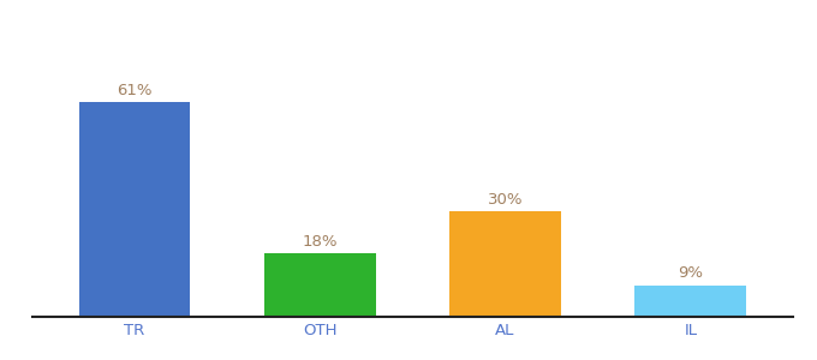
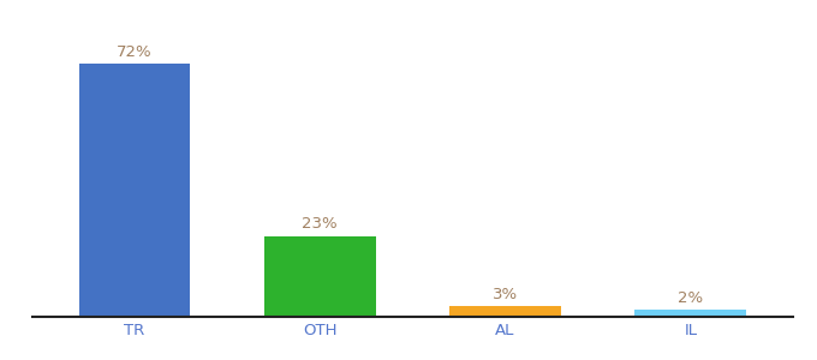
TR: 61% -> 72%
OTH: 18% -> 23%
AL: 30% -> 3%
IL: 9% -> 2%
